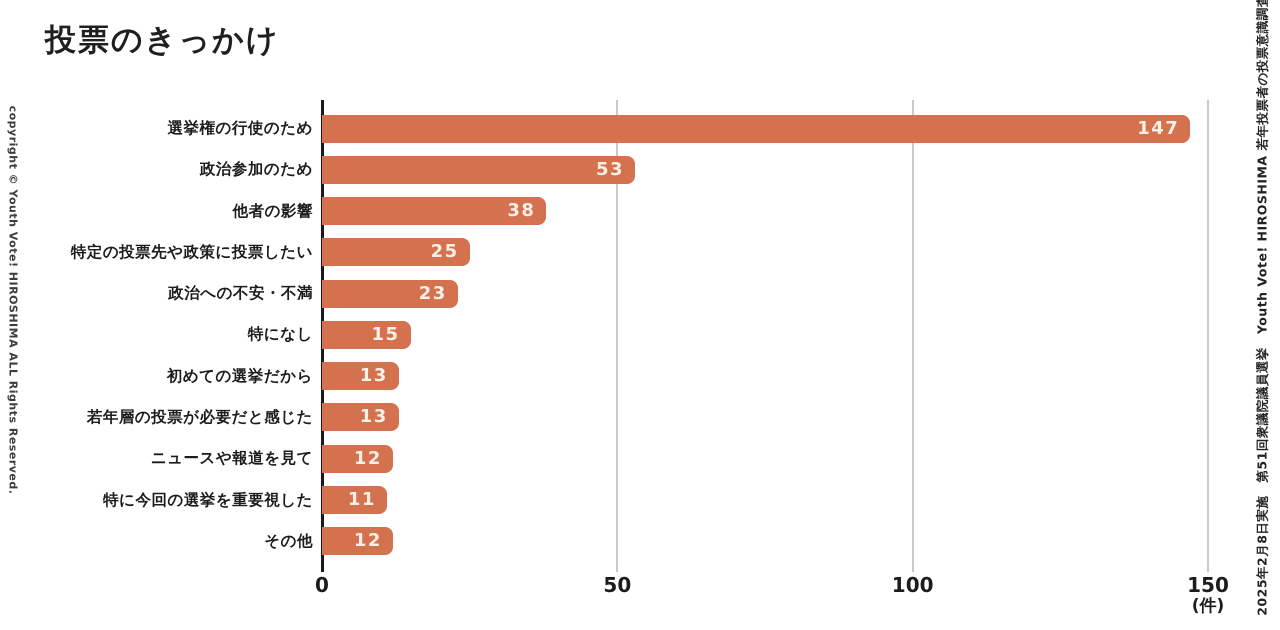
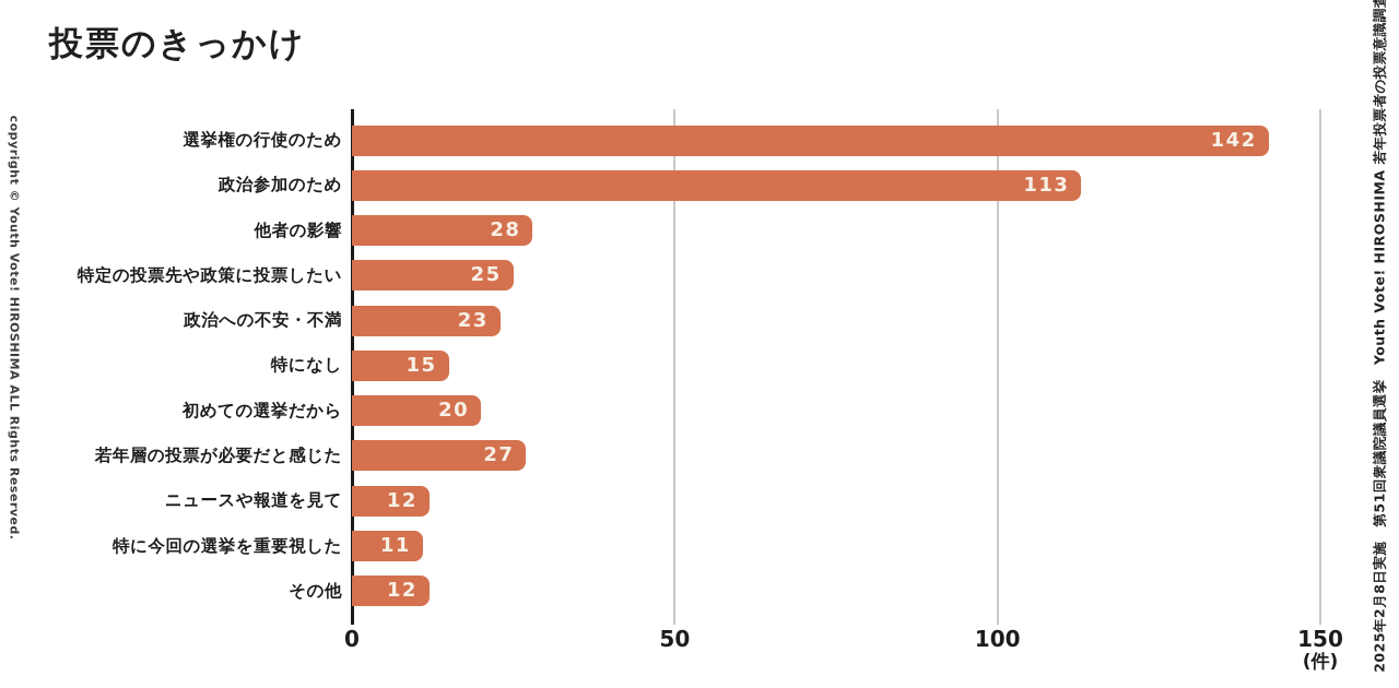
選挙権の行使のため: 147 -> 142
政治参加のため: 53 -> 113
他者の影響: 38 -> 28
初めての選挙だから: 13 -> 20
若年層の投票が必要だと感じた: 13 -> 27
